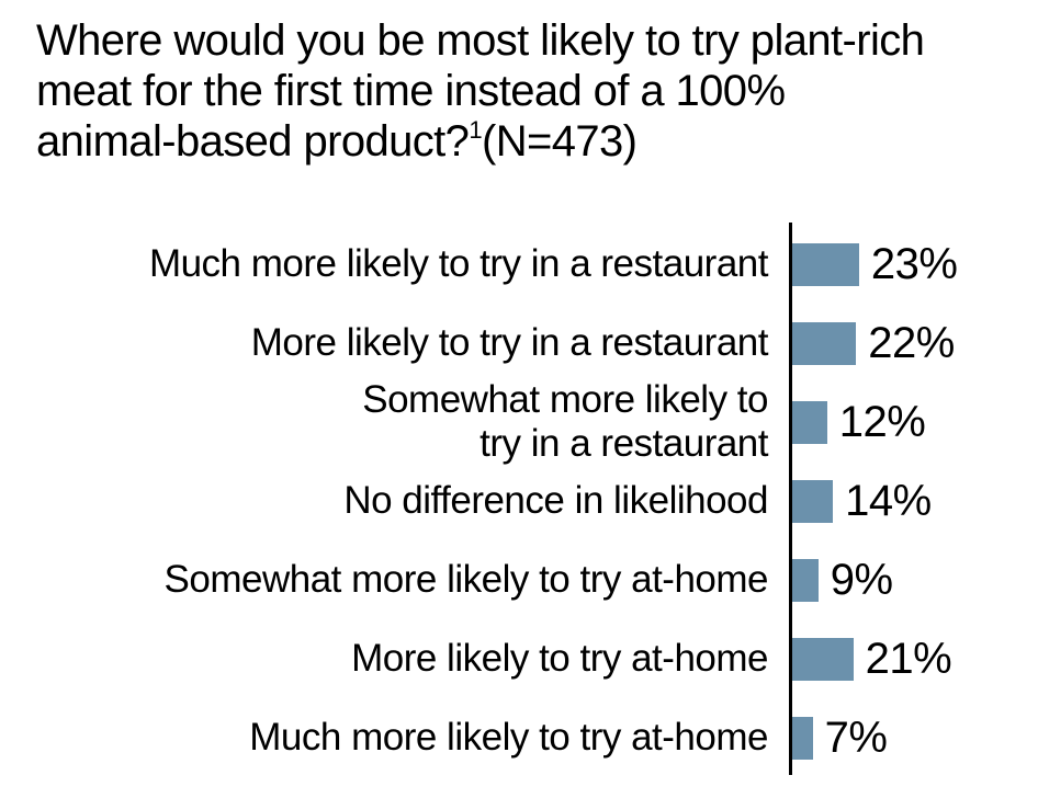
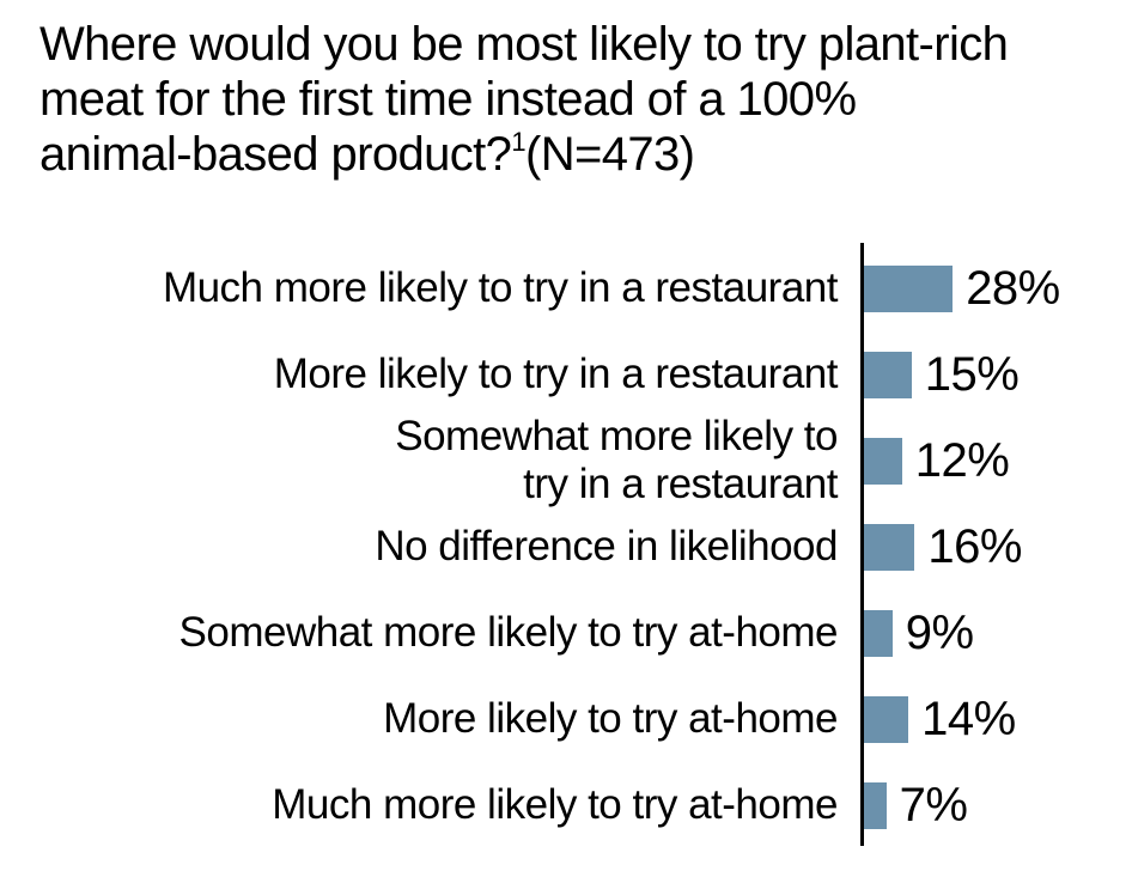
Much more likely to try in a restaurant: 23% -> 28%
More likely to try in a restaurant: 22% -> 15%
No difference in likelihood: 14% -> 16%
More likely to try at-home: 21% -> 14%
